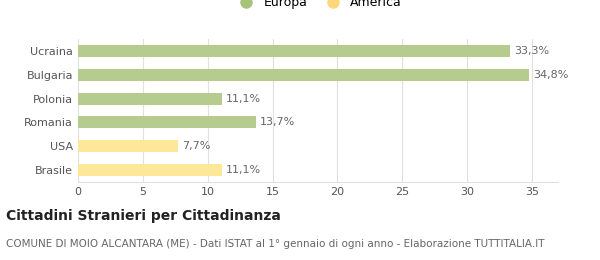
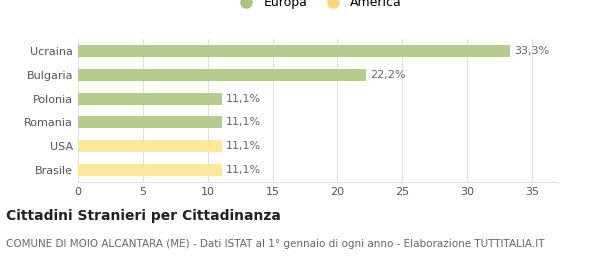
Bulgaria: 34,8% -> 22,2%
Romania: 13,7% -> 11,1%
USA: 7,7% -> 11,1%
